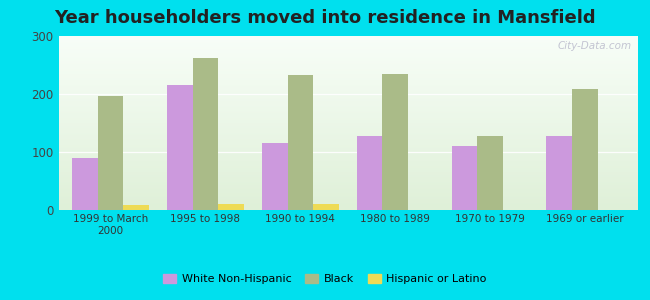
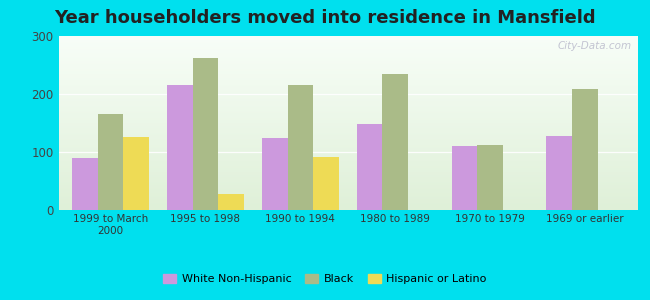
Black/1999 to March 2000: 197 -> 166
Hispanic or Latino/1999 to March 2000: 8 -> 126
Hispanic or Latino/1995 to 1998: 10 -> 28
White Non-Hispanic/1990 to 1994: 115 -> 124
Black/1990 to 1994: 233 -> 216
Hispanic or Latino/1990 to 1994: 10 -> 92
White Non-Hispanic/1980 to 1989: 128 -> 148
Black/1970 to 1979: 127 -> 112
